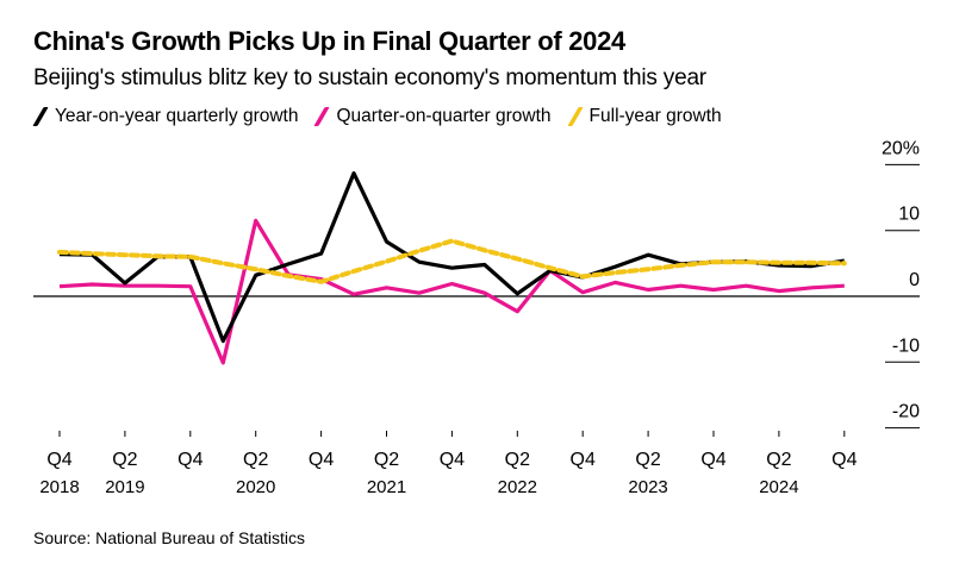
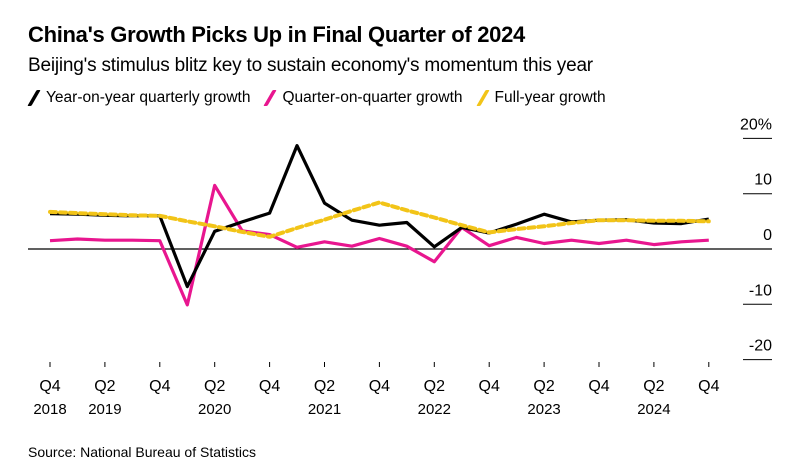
Year-on-year quarterly growth/Q2 2019: 2% -> 6%
